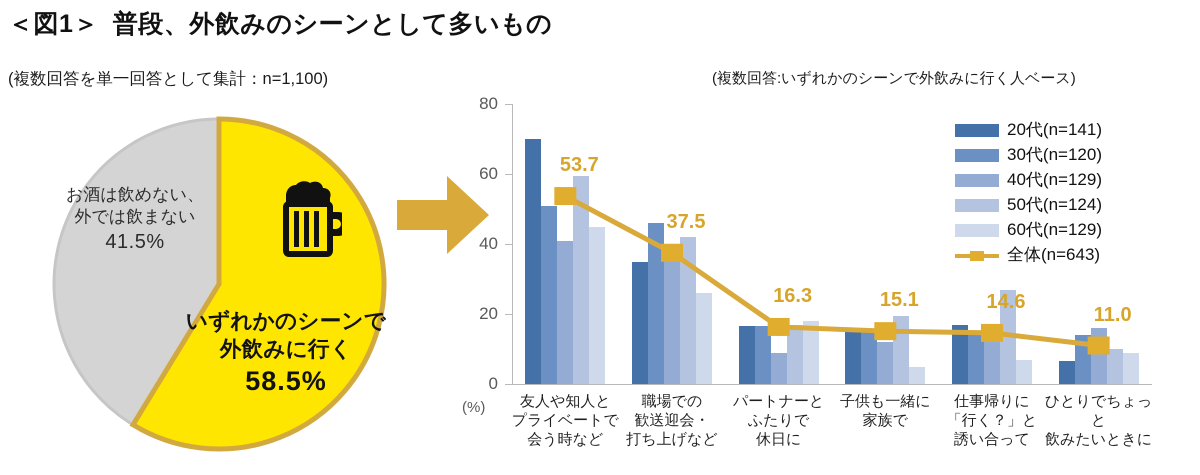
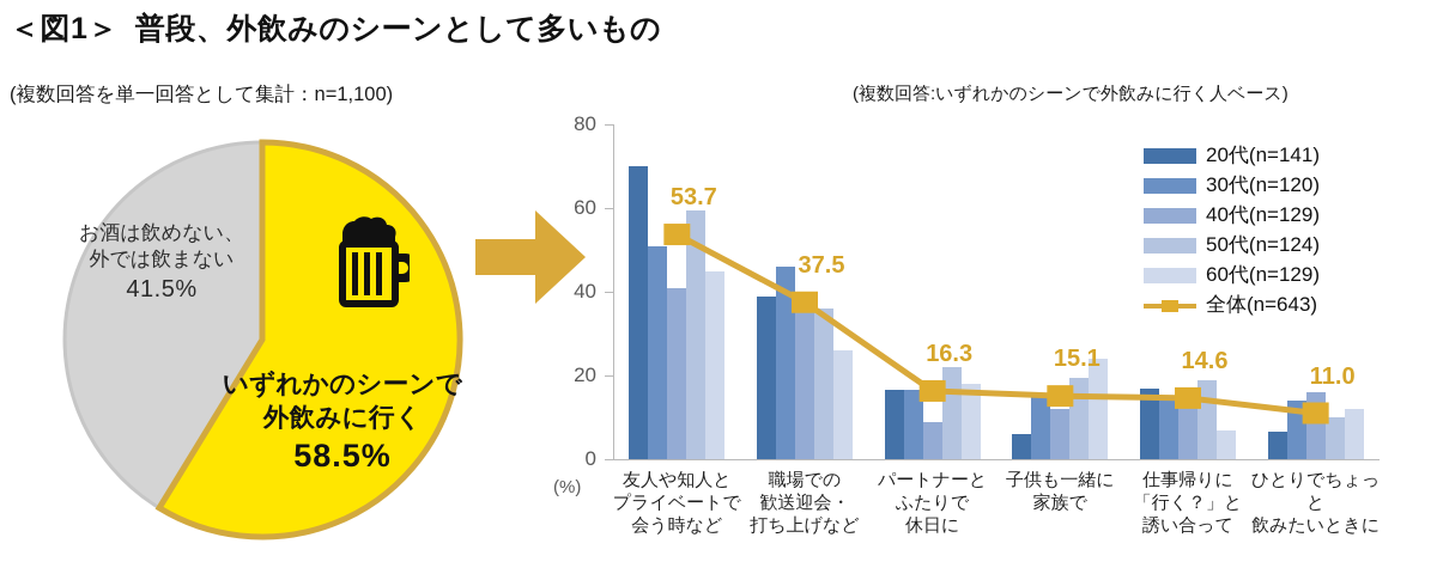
20代(n=141)/職場での 歓送迎会・ 打ち上げなど: 35 -> 39
50代(n=124)/職場での 歓送迎会・ 打ち上げなど: 42 -> 36
50代(n=124)/パートナーと ふたりで 休日に: 17 -> 22
20代(n=141)/子供も一緒に 家族で: 15 -> 6
60代(n=129)/子供も一緒に 家族で: 5 -> 24
50代(n=124)/仕事帰りに 「行く？」と 誘い合って: 27 -> 19
60代(n=129)/ひとりでちょっと 飲みたいときに: 9 -> 12
